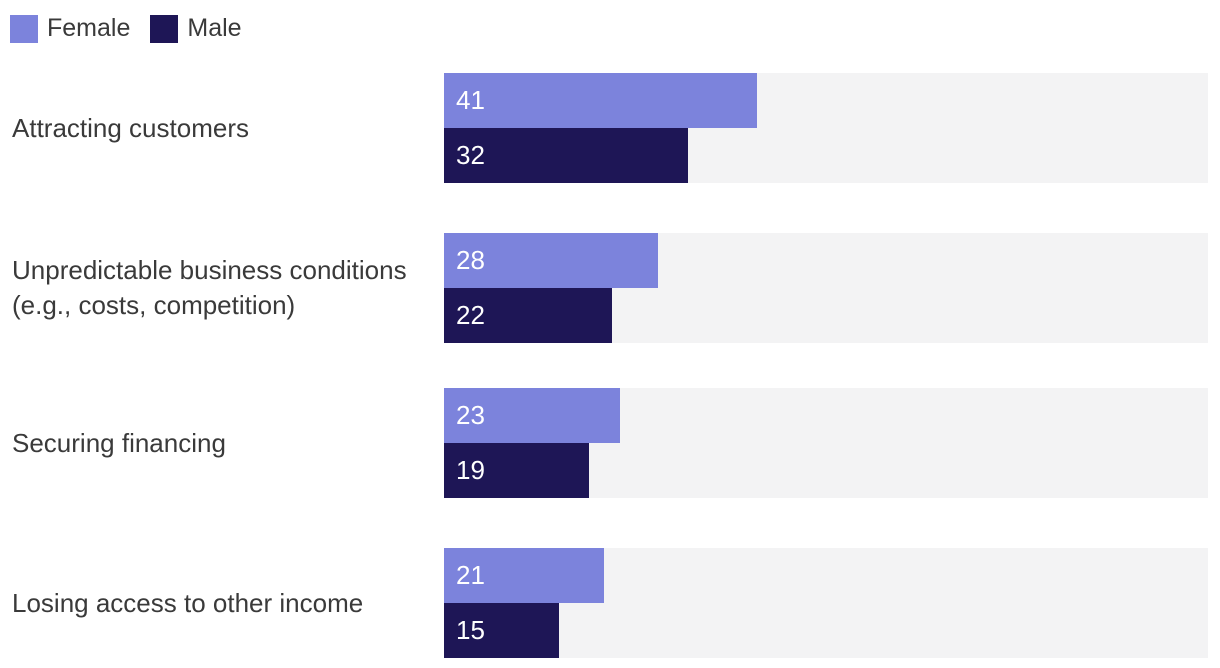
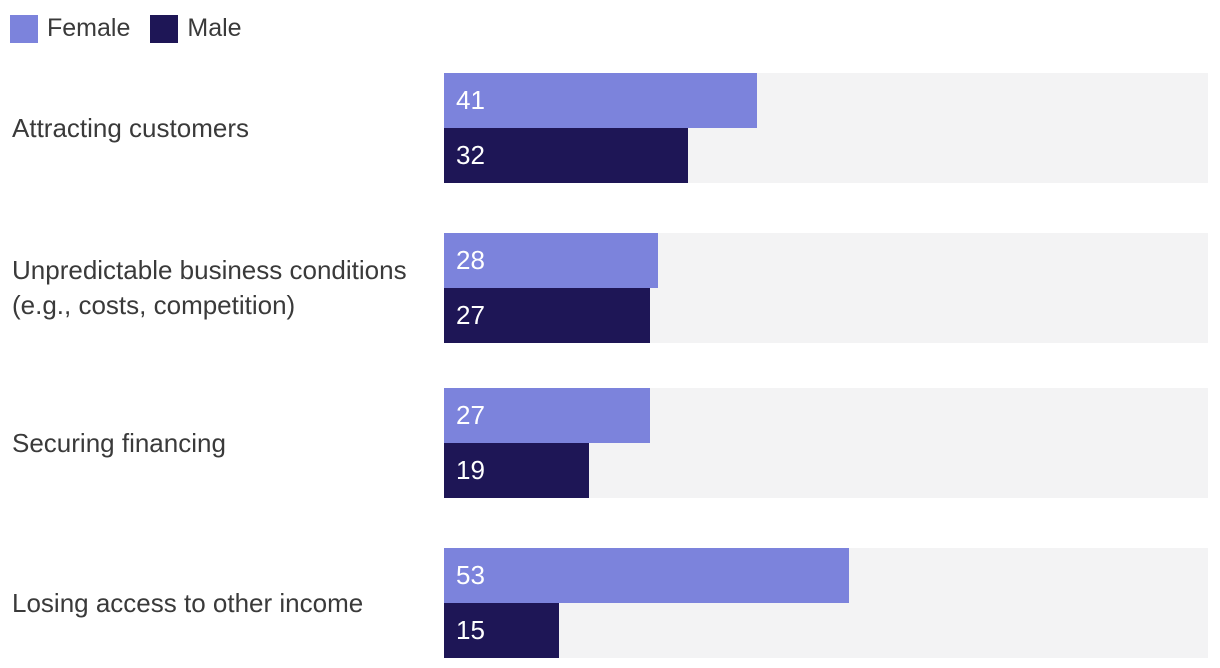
Male/Unpredictable business conditions (e.g., costs, competition): 22 -> 27
Female/Securing financing: 23 -> 27
Female/Losing access to other income: 21 -> 53
